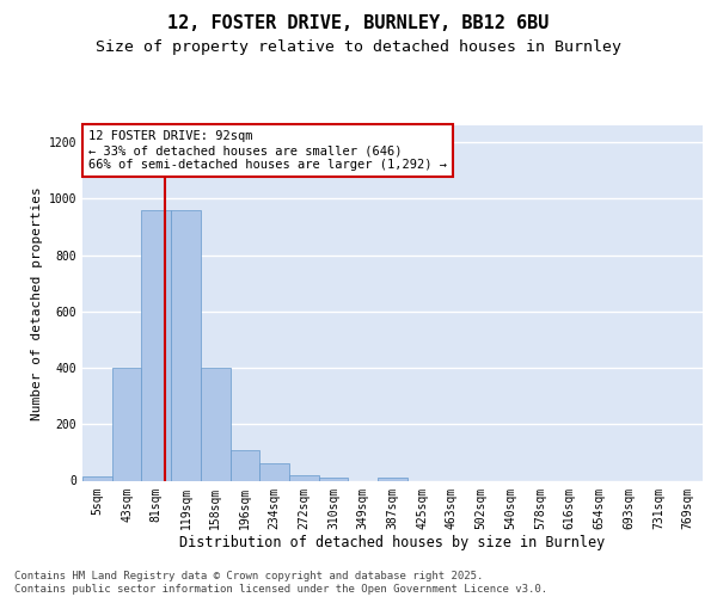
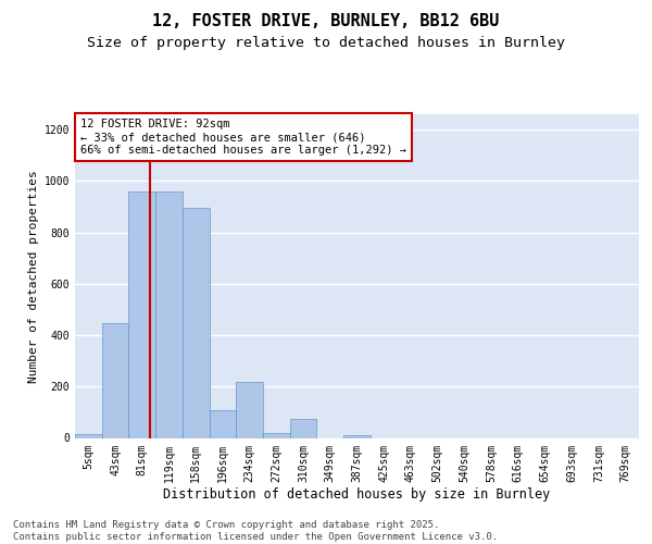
43sqm: 400 -> 445
158sqm: 400 -> 895
234sqm: 62 -> 220
310sqm: 10 -> 75
